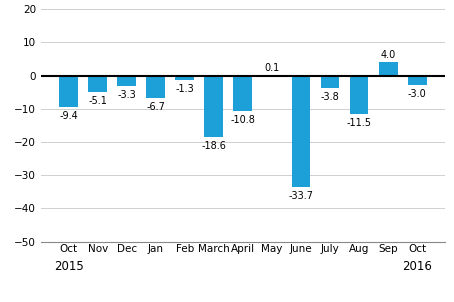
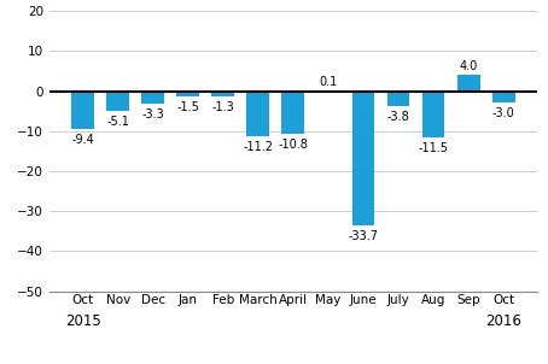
Jan: -6.7 -> -1.5
March: -18.6 -> -11.2
